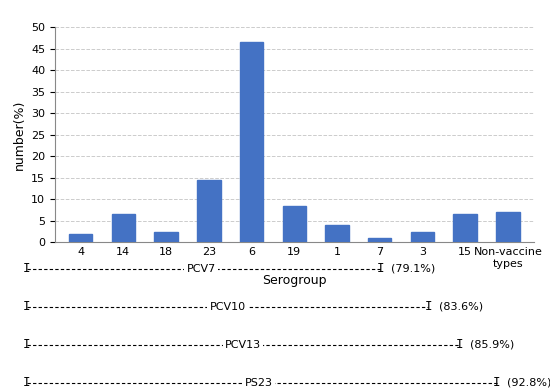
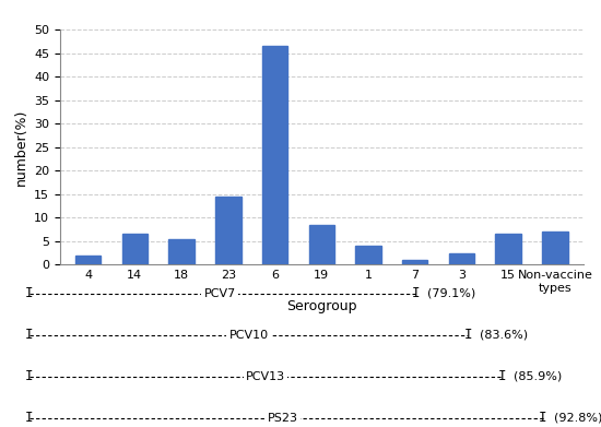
18: 2.5 -> 5.5
